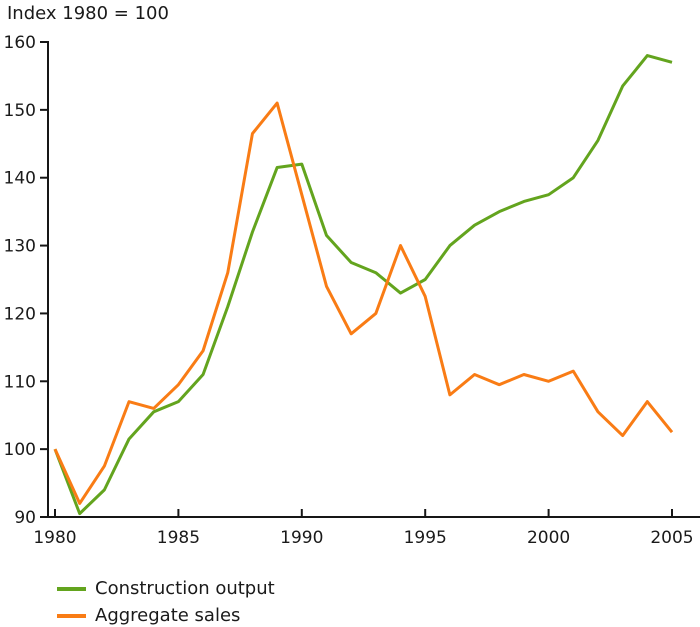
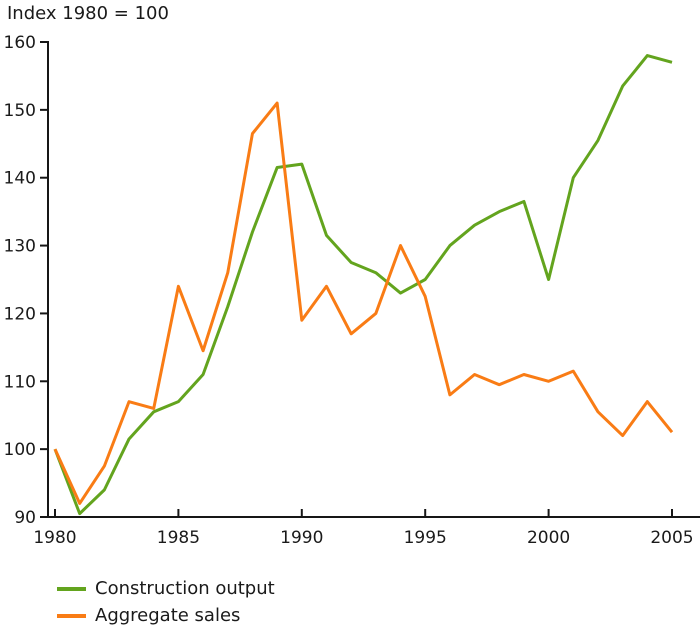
Aggregate sales/1985: 110 -> 124
Aggregate sales/1990: 138 -> 119
Construction output/2000: 138 -> 125
